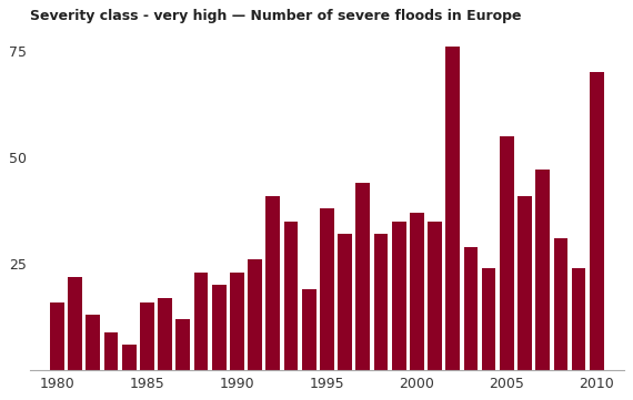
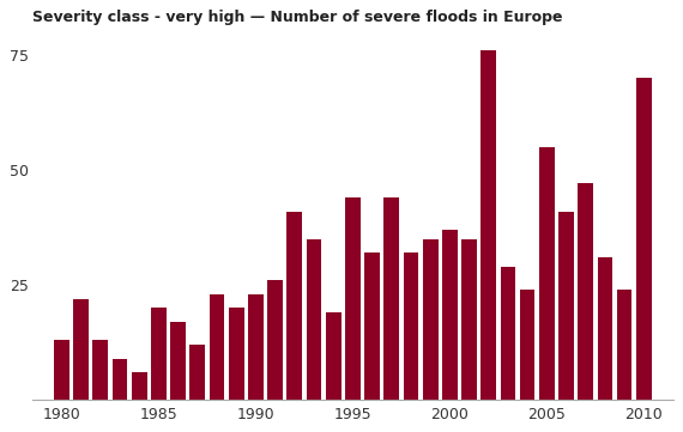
1980: 16 -> 13
1985: 16 -> 20
1995: 38 -> 44
